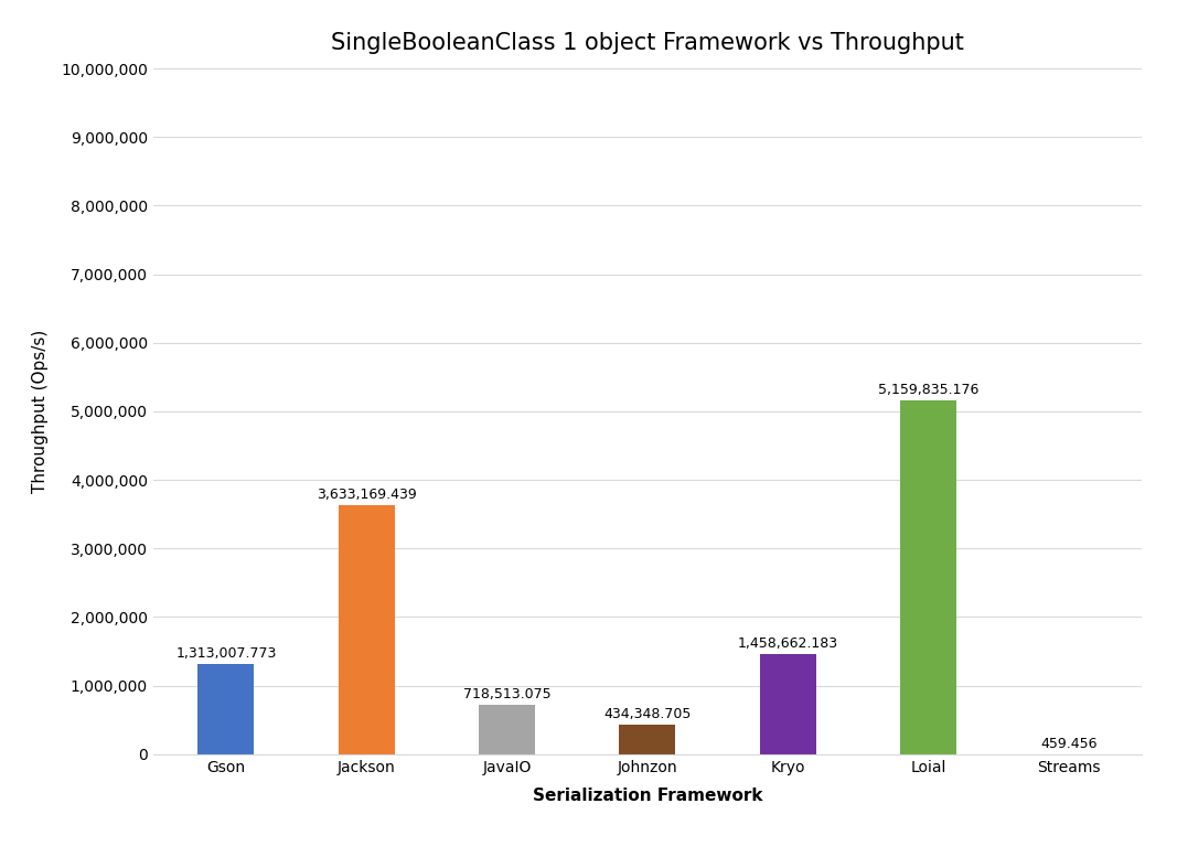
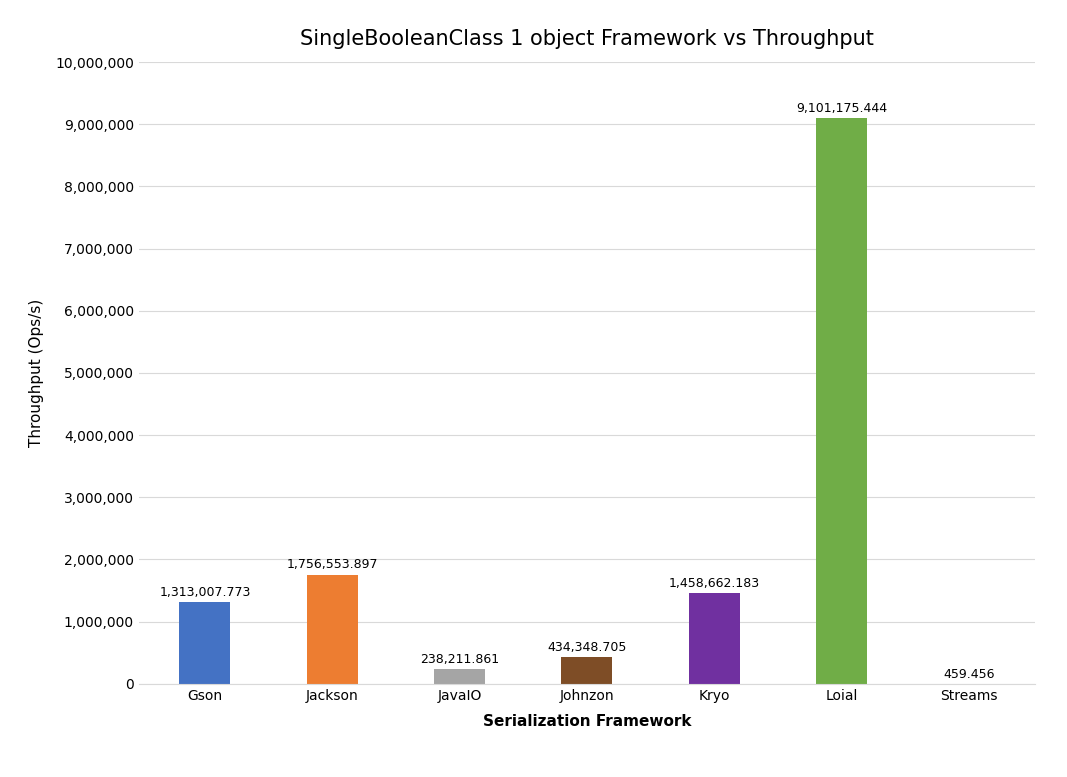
Jackson: 3,633,169.439 -> 1,756,553.897
JavaIO: 718,513.075 -> 238,211.861
Loial: 5,159,835.176 -> 9,101,175.444
